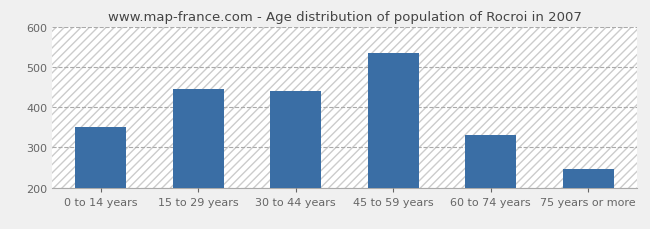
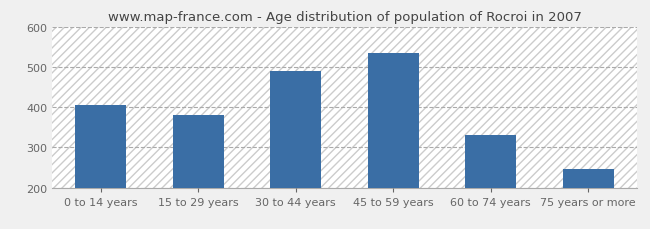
0 to 14 years: 350 -> 405
15 to 29 years: 445 -> 380
30 to 44 years: 440 -> 490
